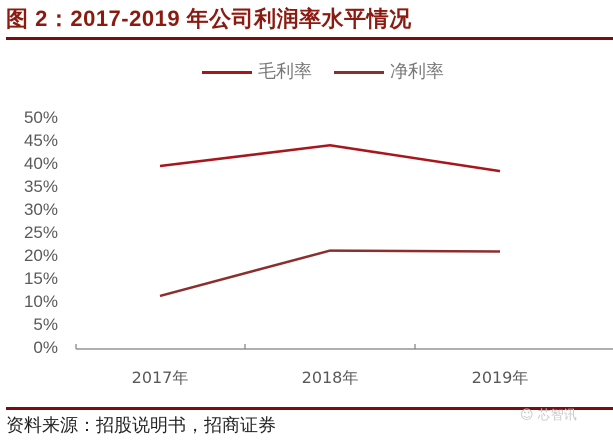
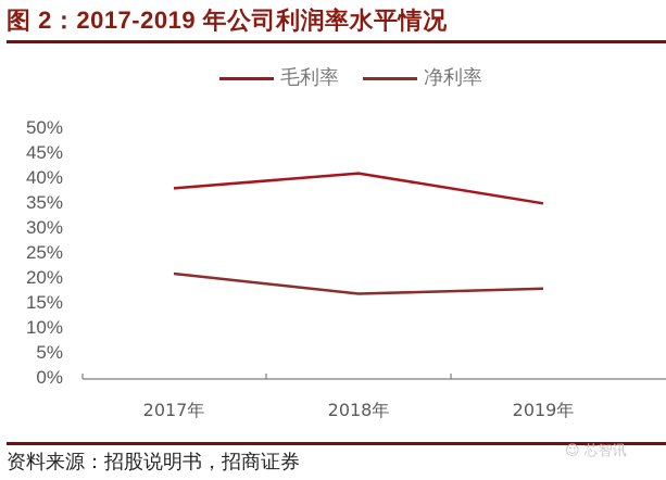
毛利率/2017年: 40% -> 38%
净利率/2017年: 12% -> 21%
毛利率/2018年: 44% -> 41%
净利率/2018年: 21% -> 17%
毛利率/2019年: 38% -> 35%
净利率/2019年: 21% -> 18%
